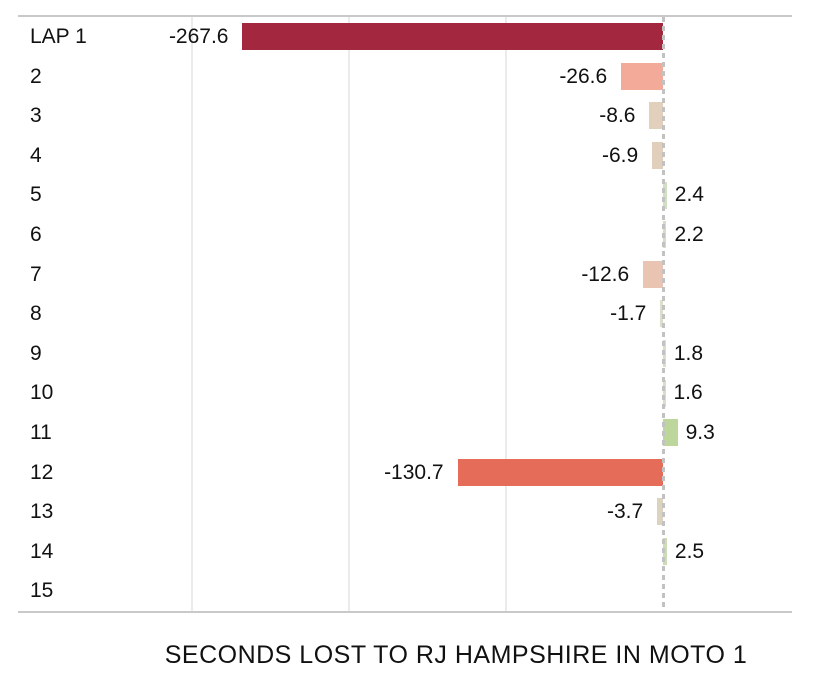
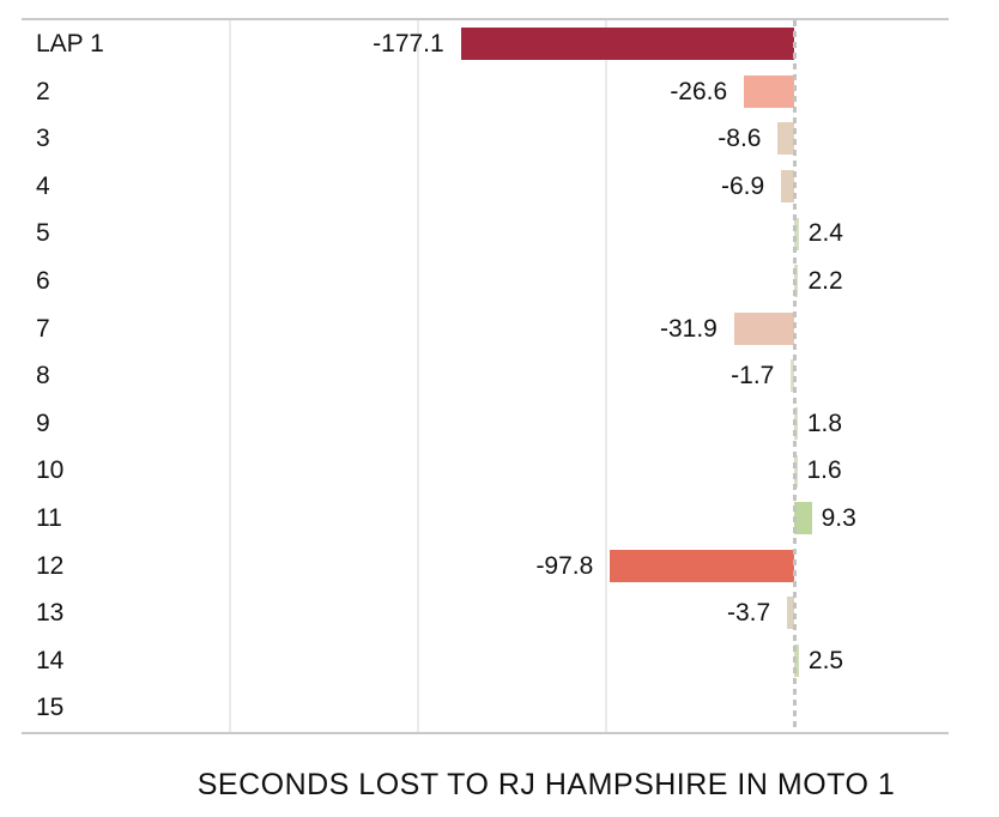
LAP 1: -267.6 -> -177.1
7: -12.6 -> -31.9
12: -130.7 -> -97.8
